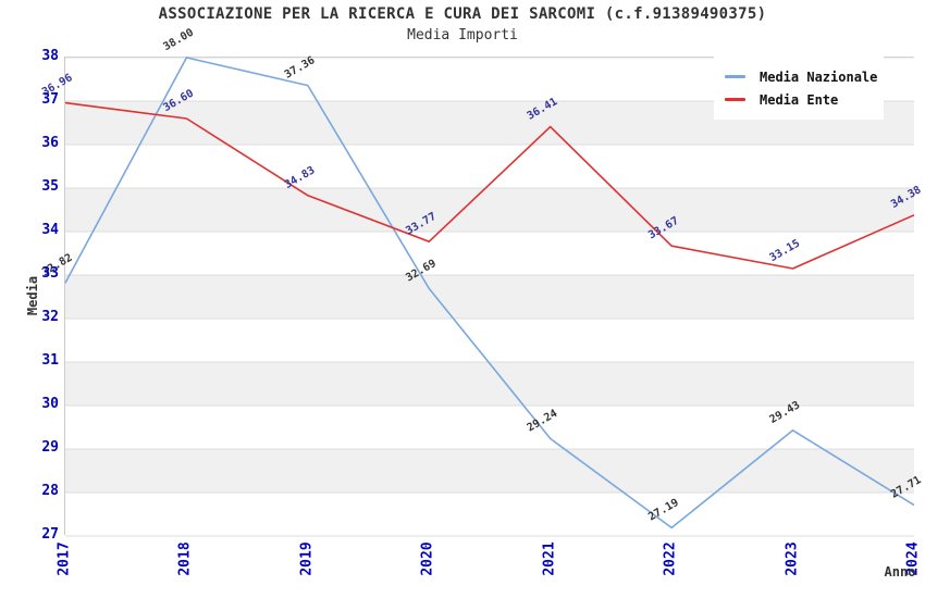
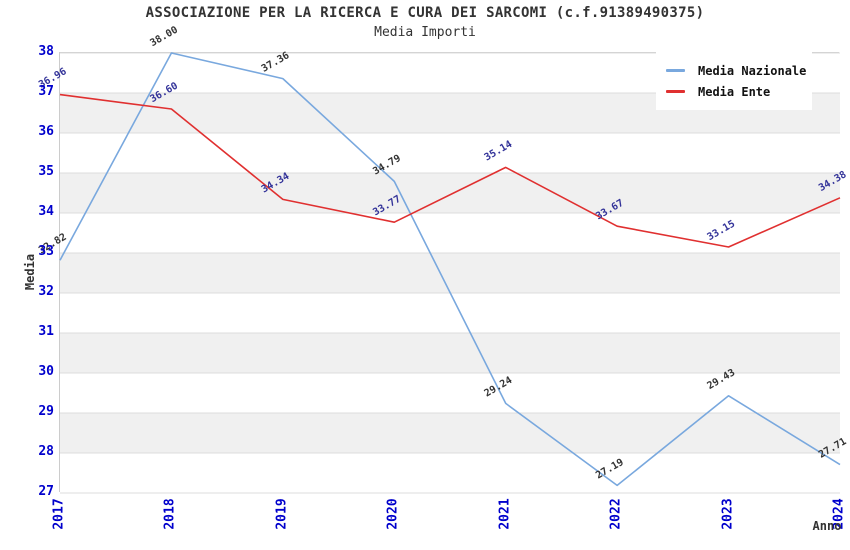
Media Ente/2019: 34.83 -> 34.34
Media Nazionale/2020: 32.69 -> 34.79
Media Ente/2021: 36.41 -> 35.14
